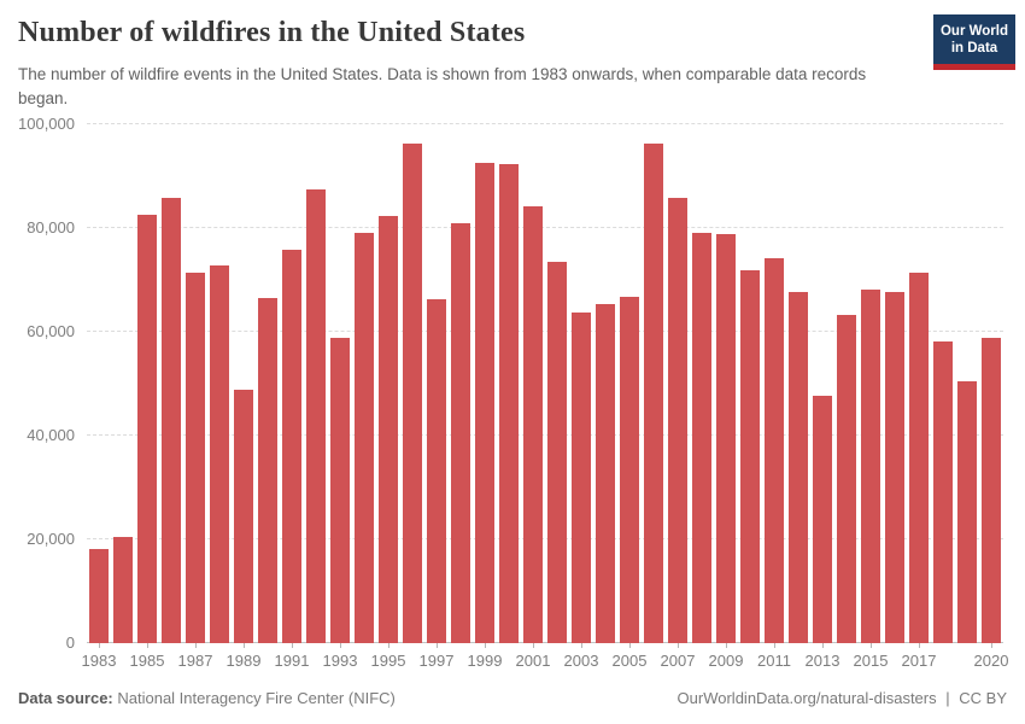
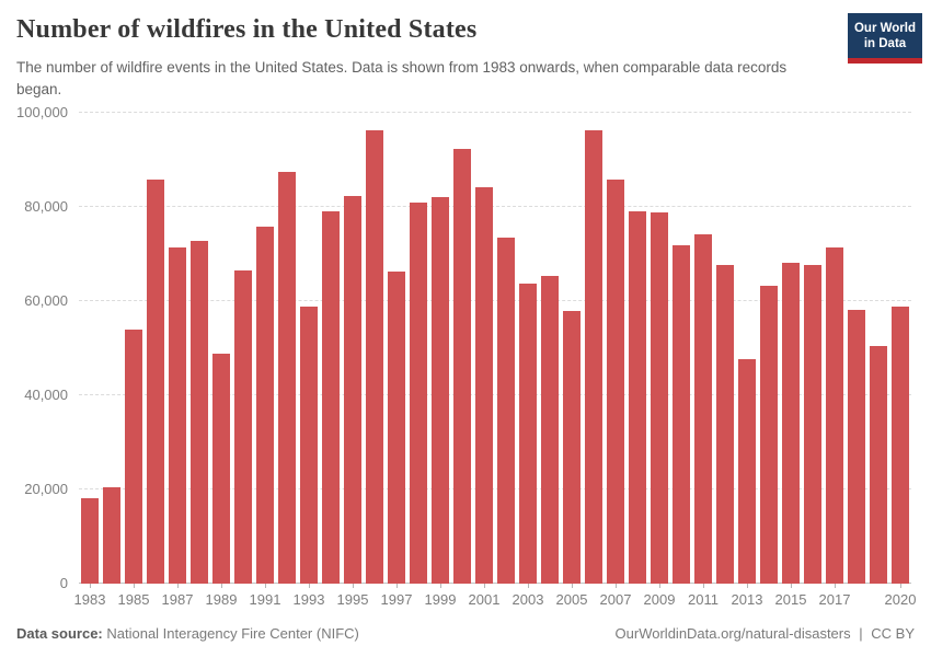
1985: 83000 -> 54000
1999: 92000 -> 82000
2005: 67000 -> 58000
